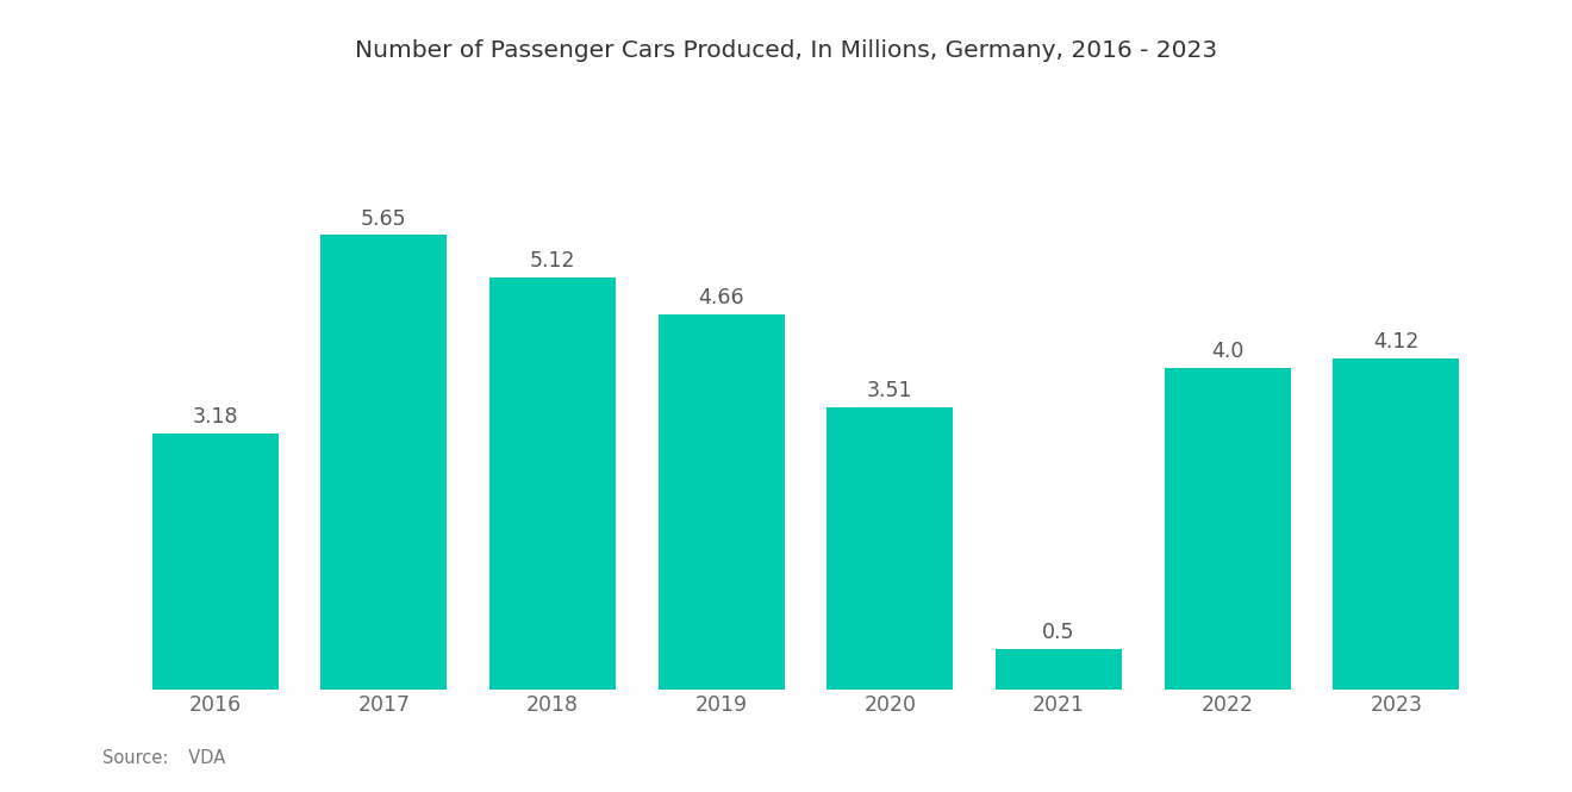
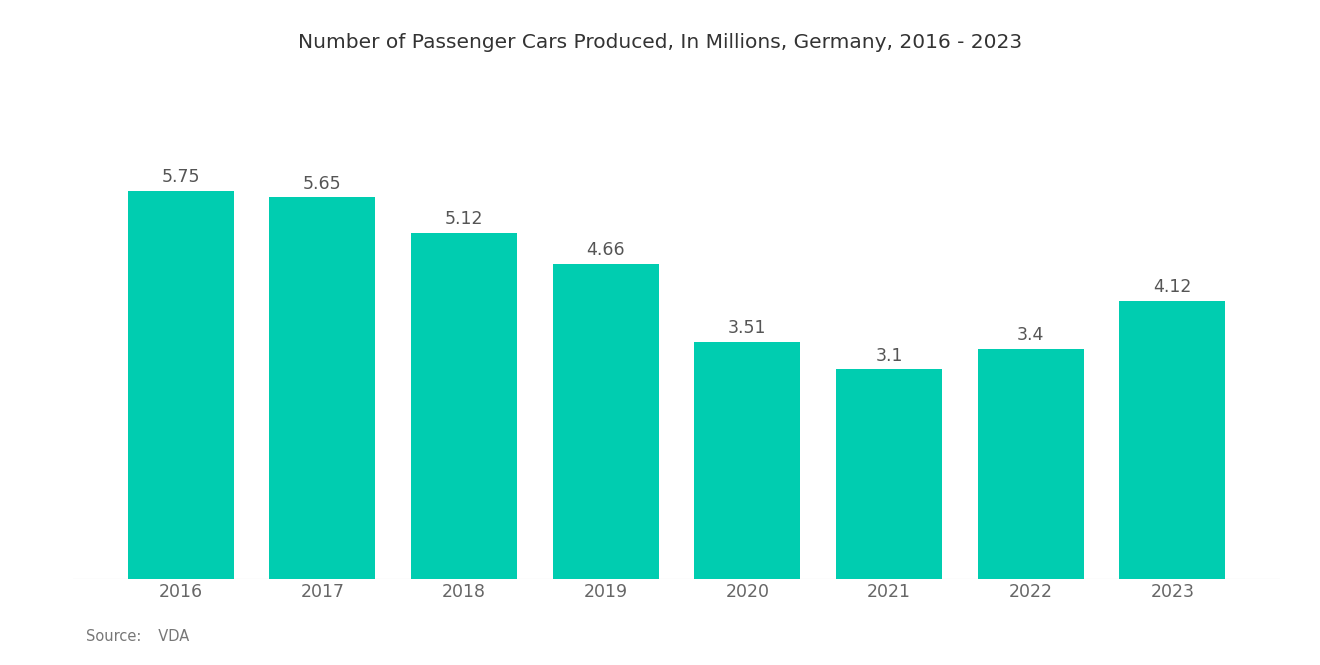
2016: 3.18 -> 5.75
2021: 0.5 -> 3.1
2022: 4.0 -> 3.4
